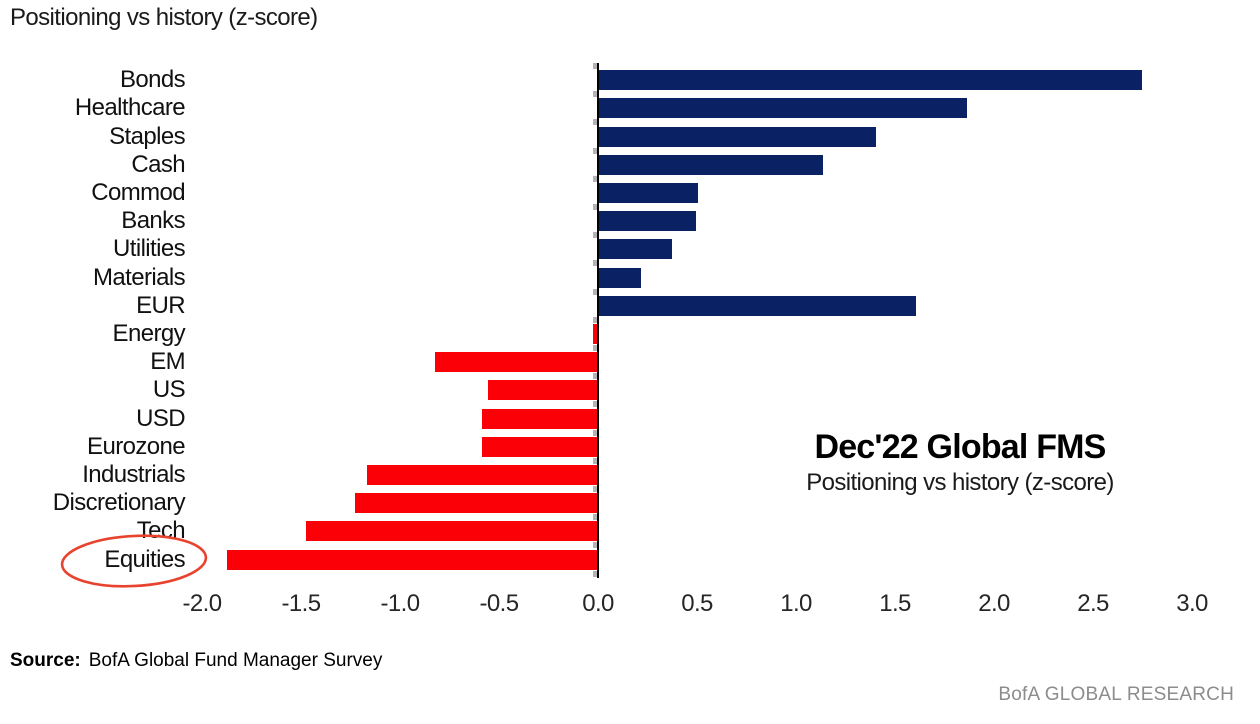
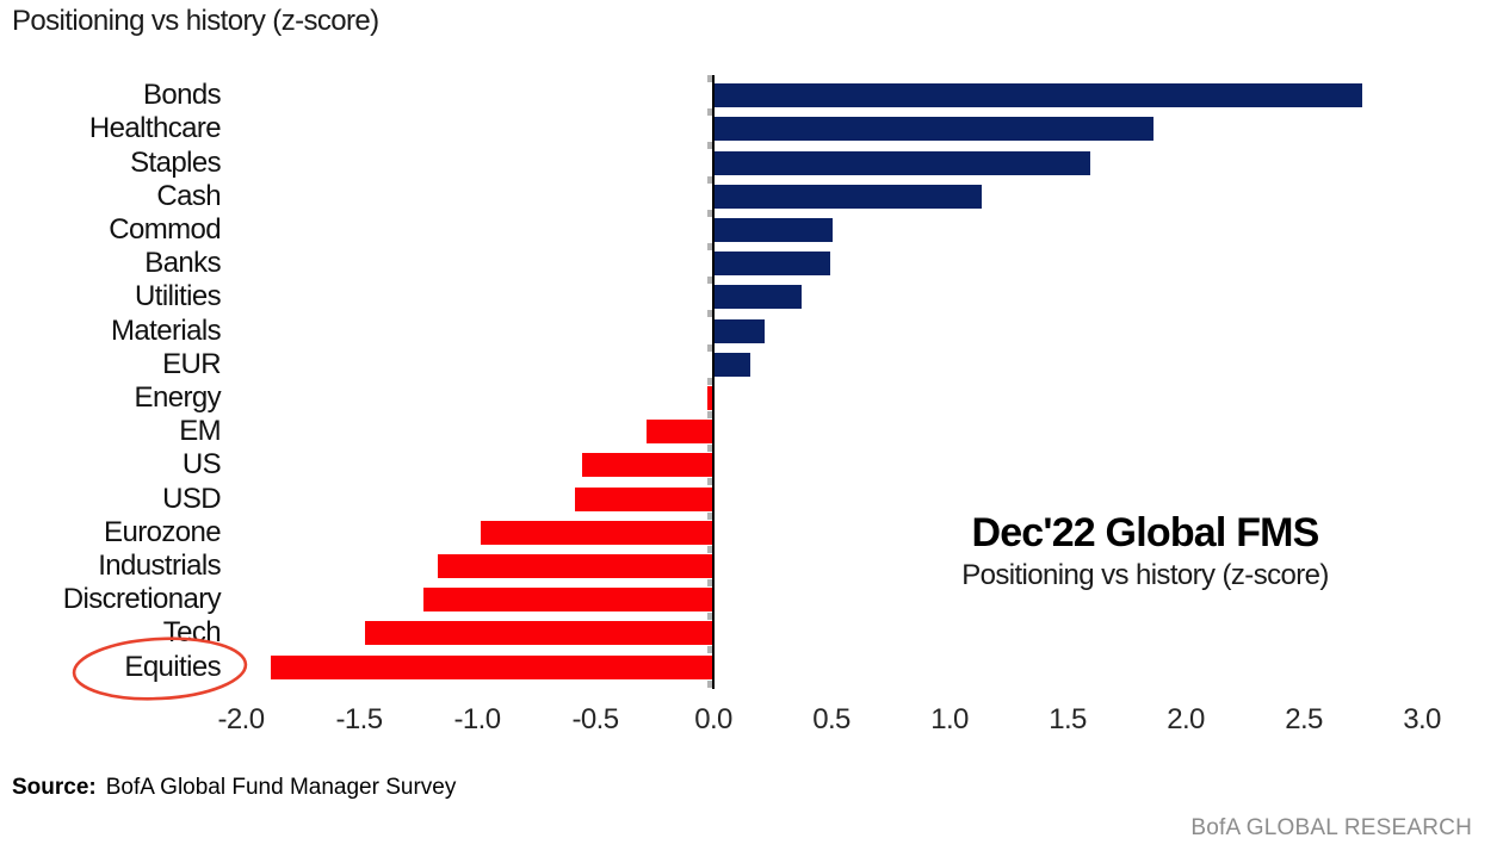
Staples: 1.40 -> 1.59
EUR: 1.60 -> 0.15
EM: -0.82 -> -0.28
Eurozone: -0.58 -> -0.98
